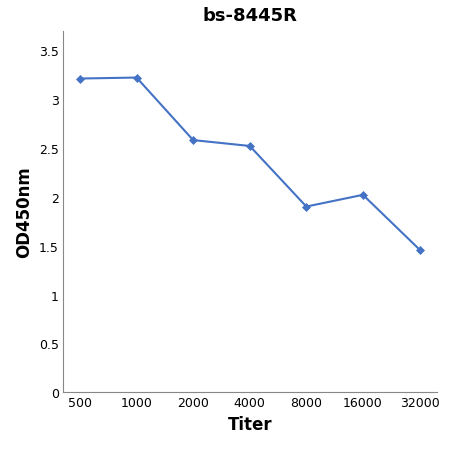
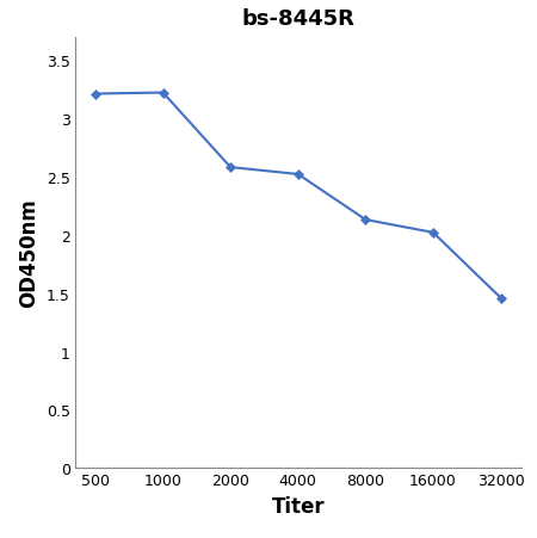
8000: 1.90 -> 2.13
